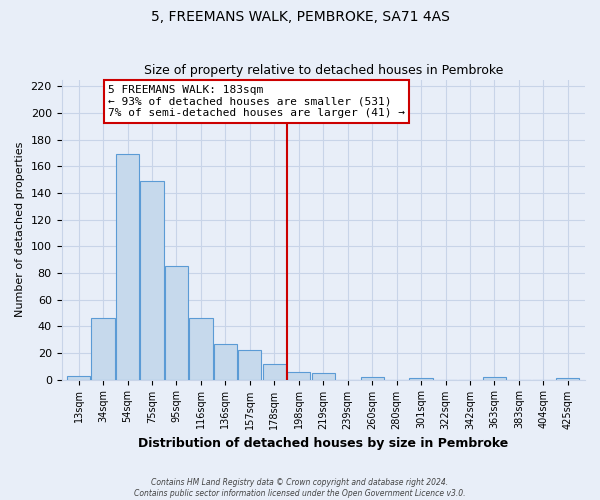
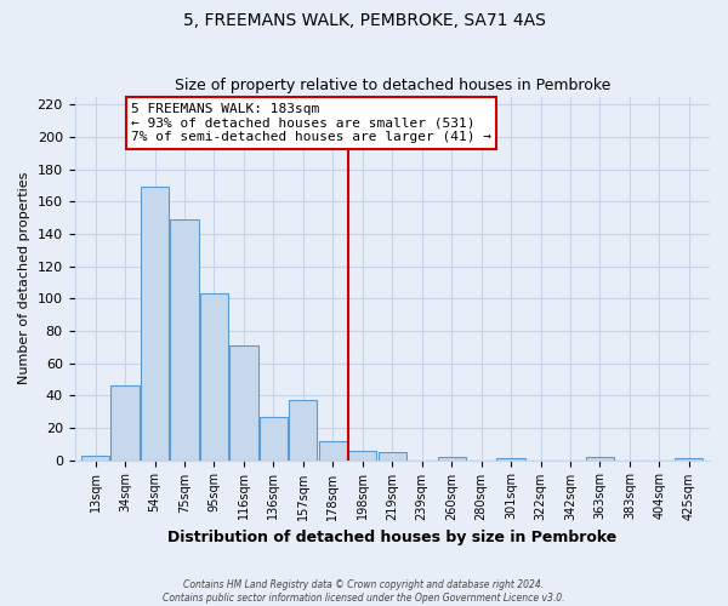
95sqm: 85 -> 103
116sqm: 46 -> 71
157sqm: 22 -> 37
